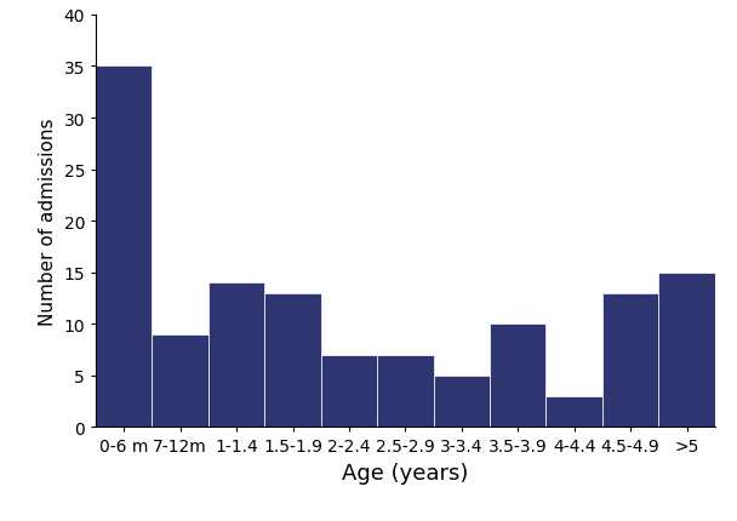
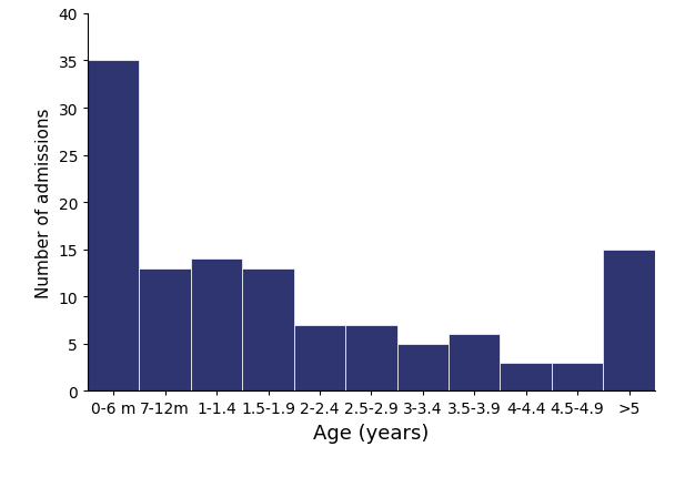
7-12m: 9 -> 13
3.5-3.9: 10 -> 6
4.5-4.9: 13 -> 3
